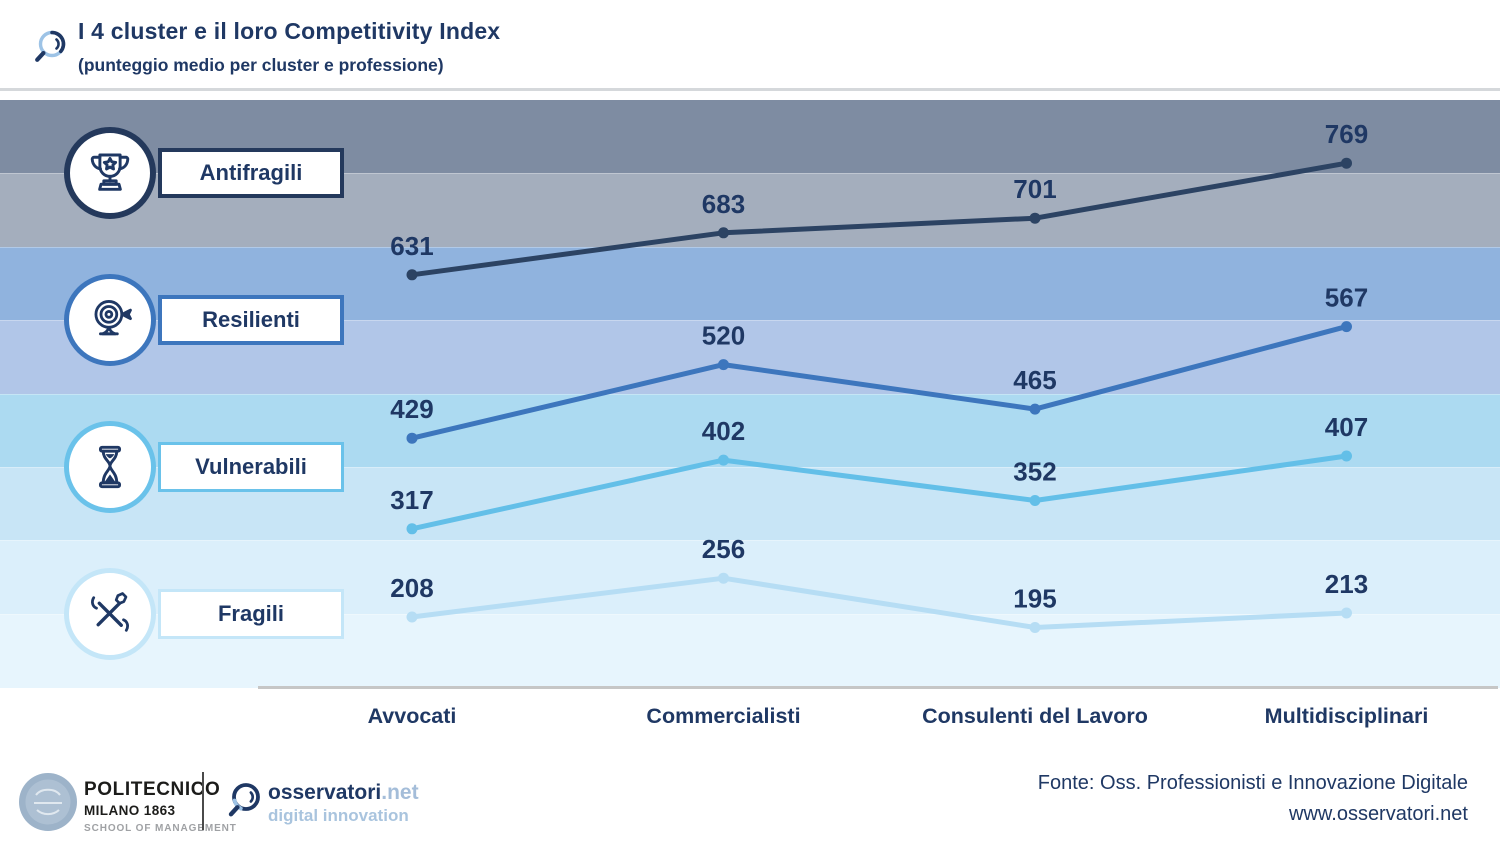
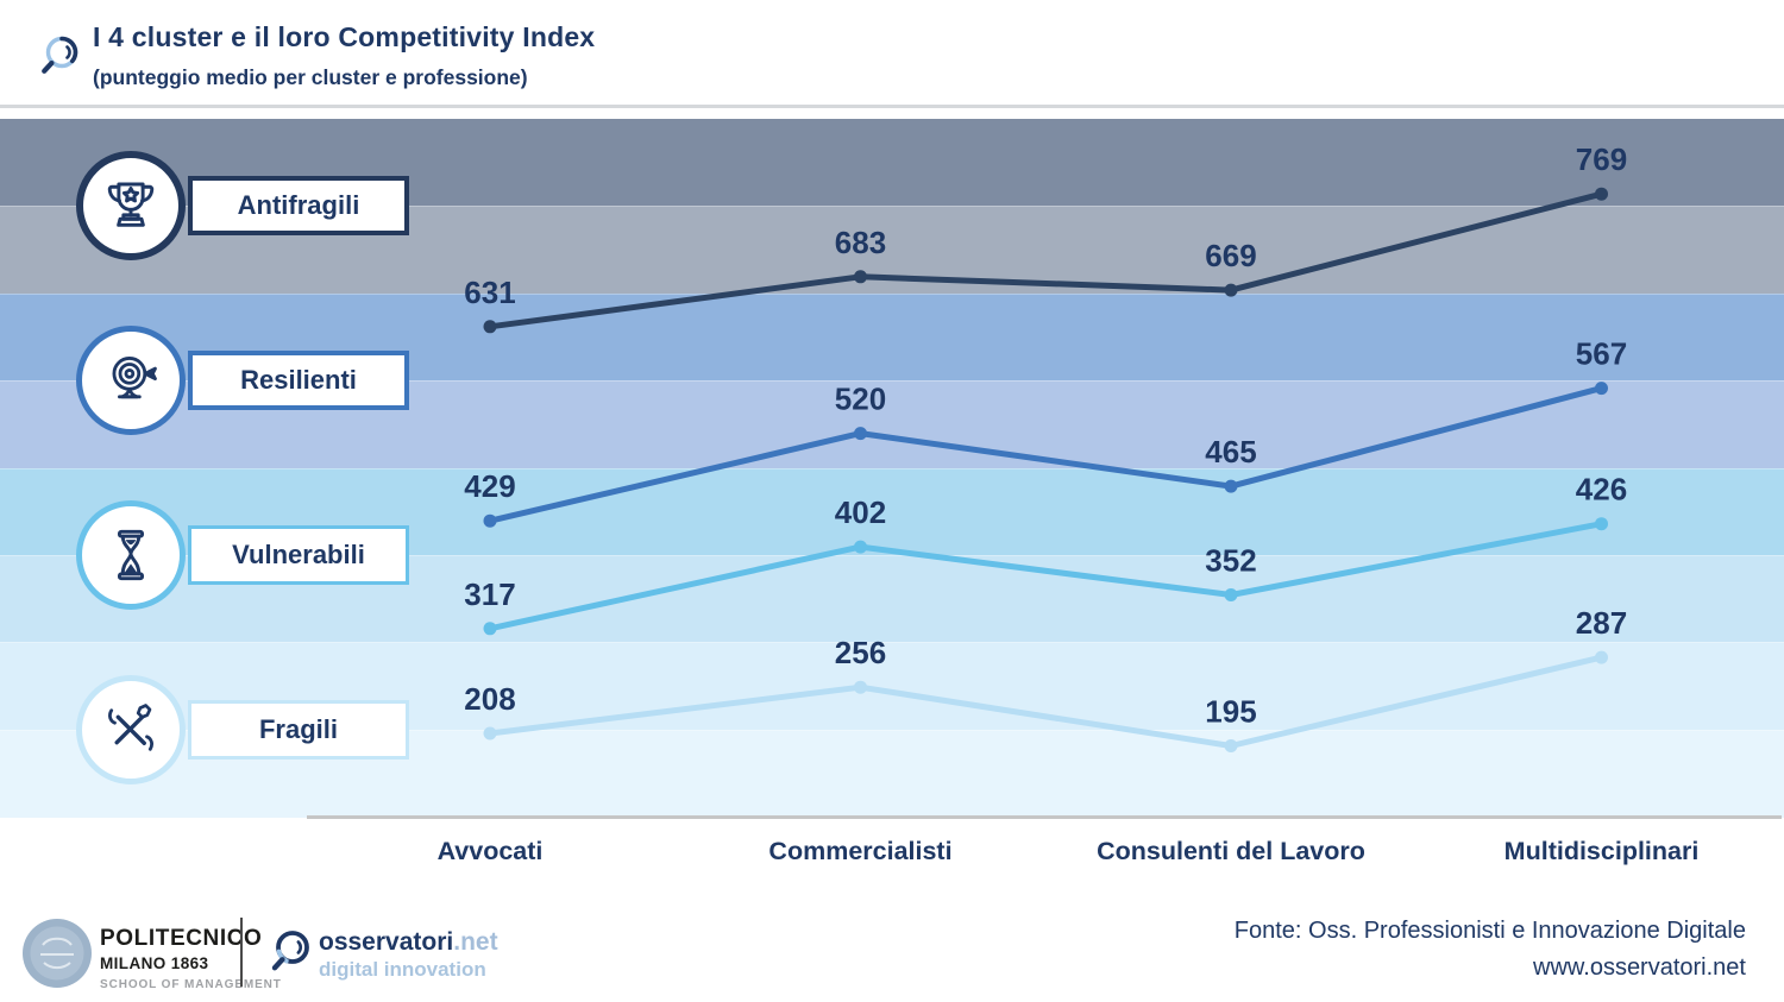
Antifragili/Consulenti del Lavoro: 701 -> 669
Vulnerabili/Multidisciplinari: 407 -> 426
Fragili/Multidisciplinari: 213 -> 287
